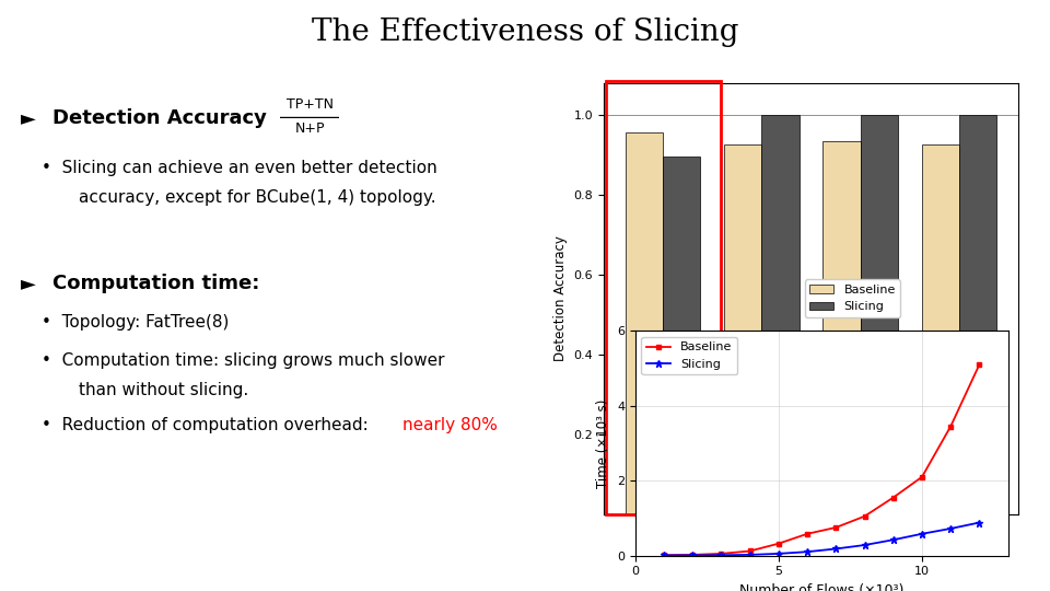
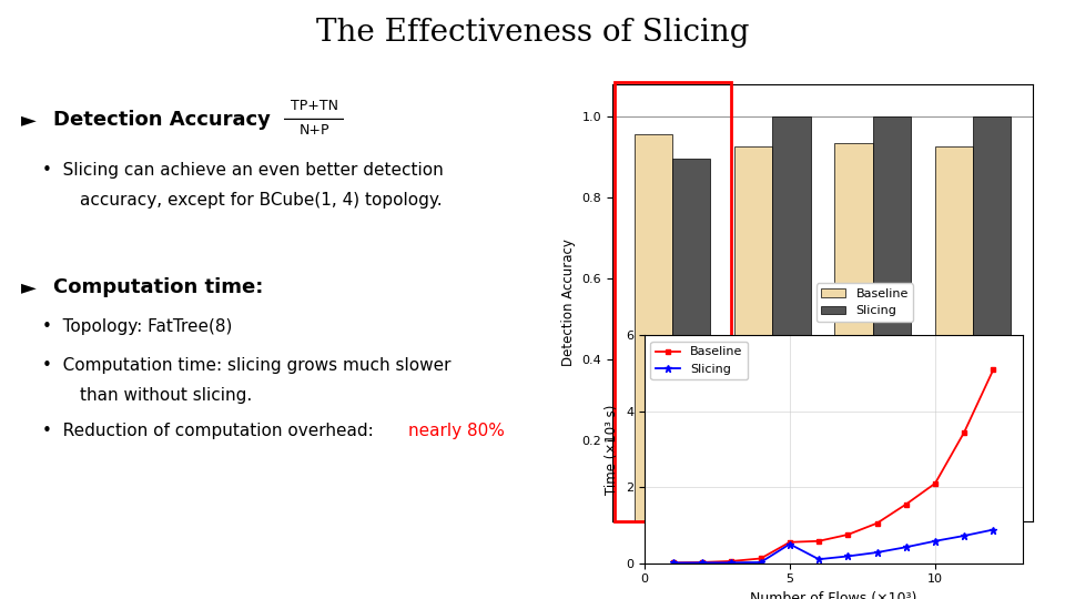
Baseline/5: 0.32 -> 0.55
Slicing/5: 0.05 -> 0.50
